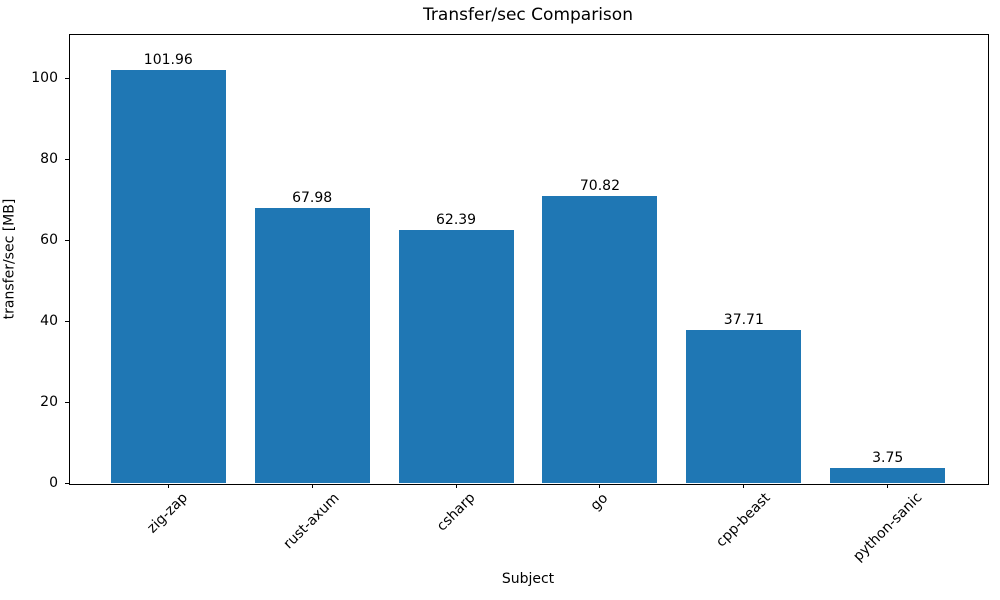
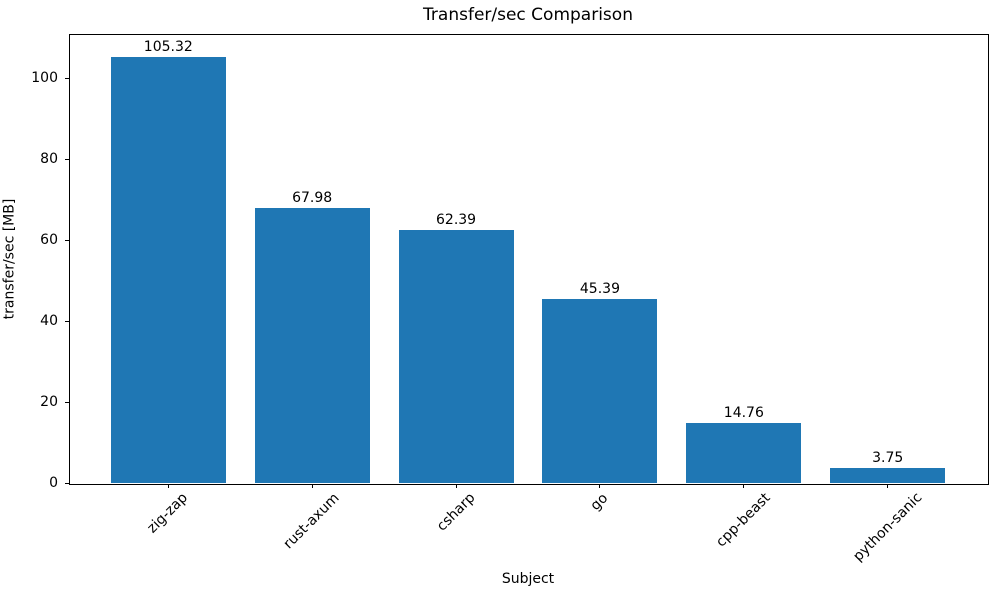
zig-zap: 101.96 -> 105.32
go: 70.82 -> 45.39
cpp-beast: 37.71 -> 14.76
